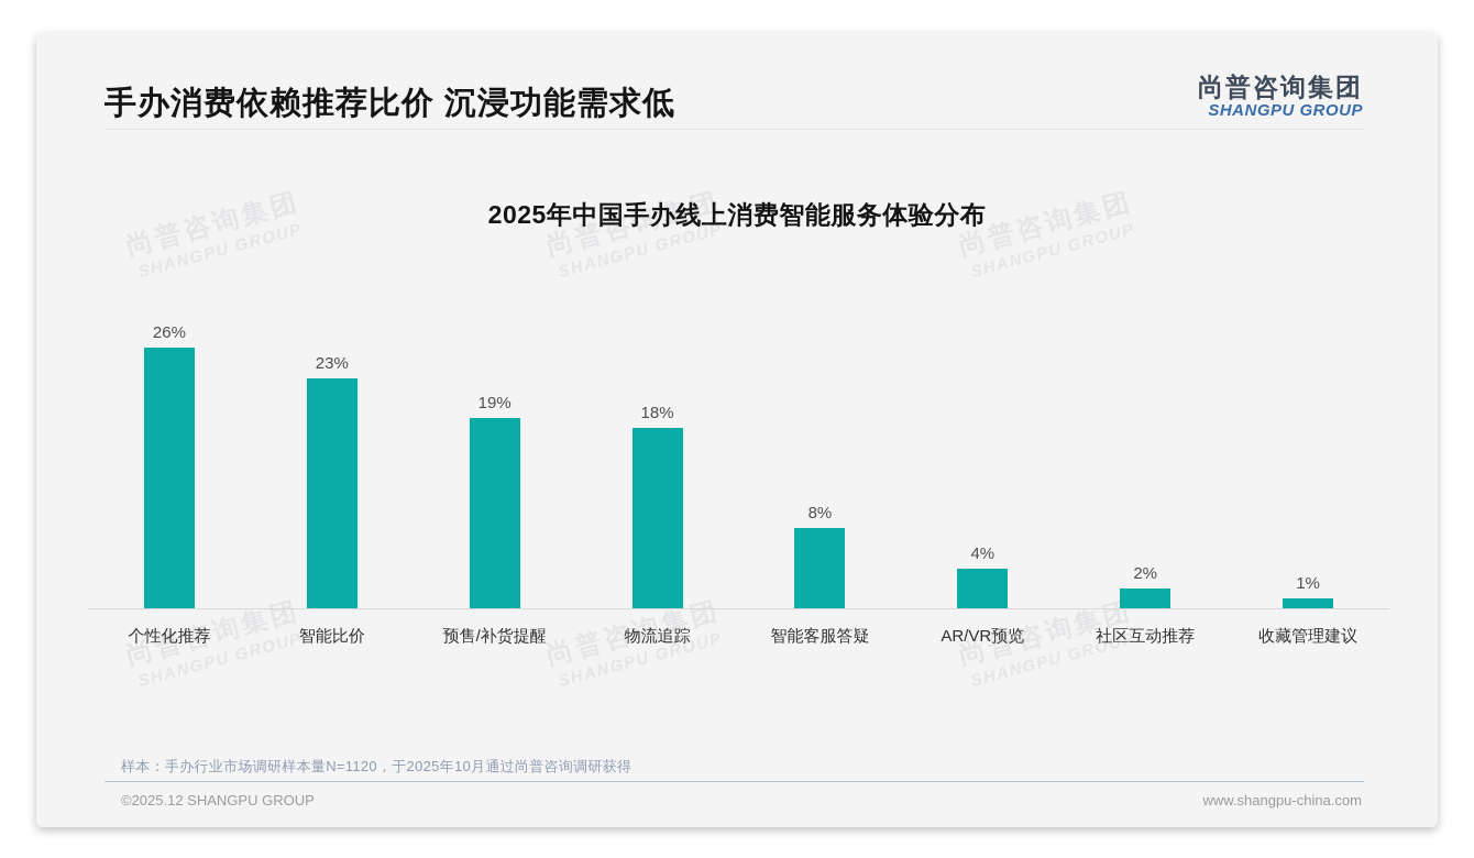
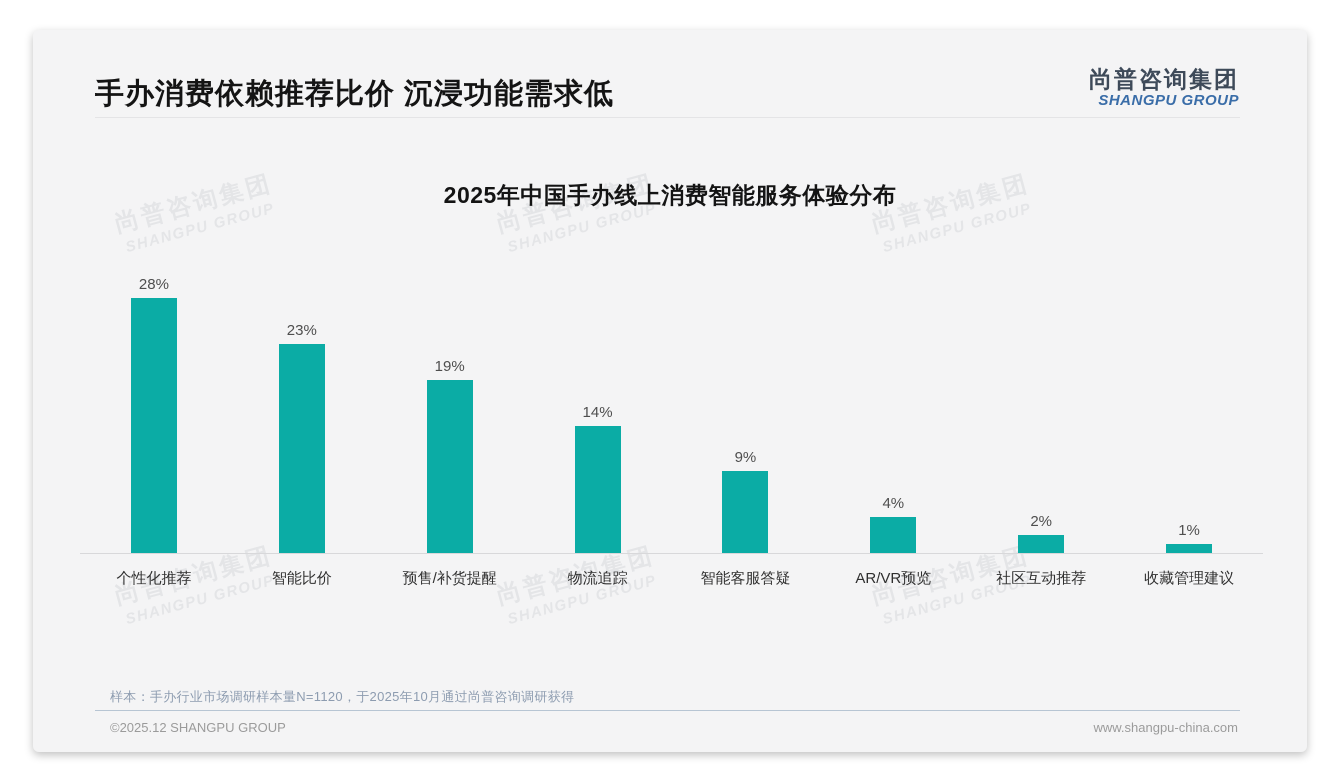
个性化推荐: 26% -> 28%
物流追踪: 18% -> 14%
智能客服答疑: 8% -> 9%
